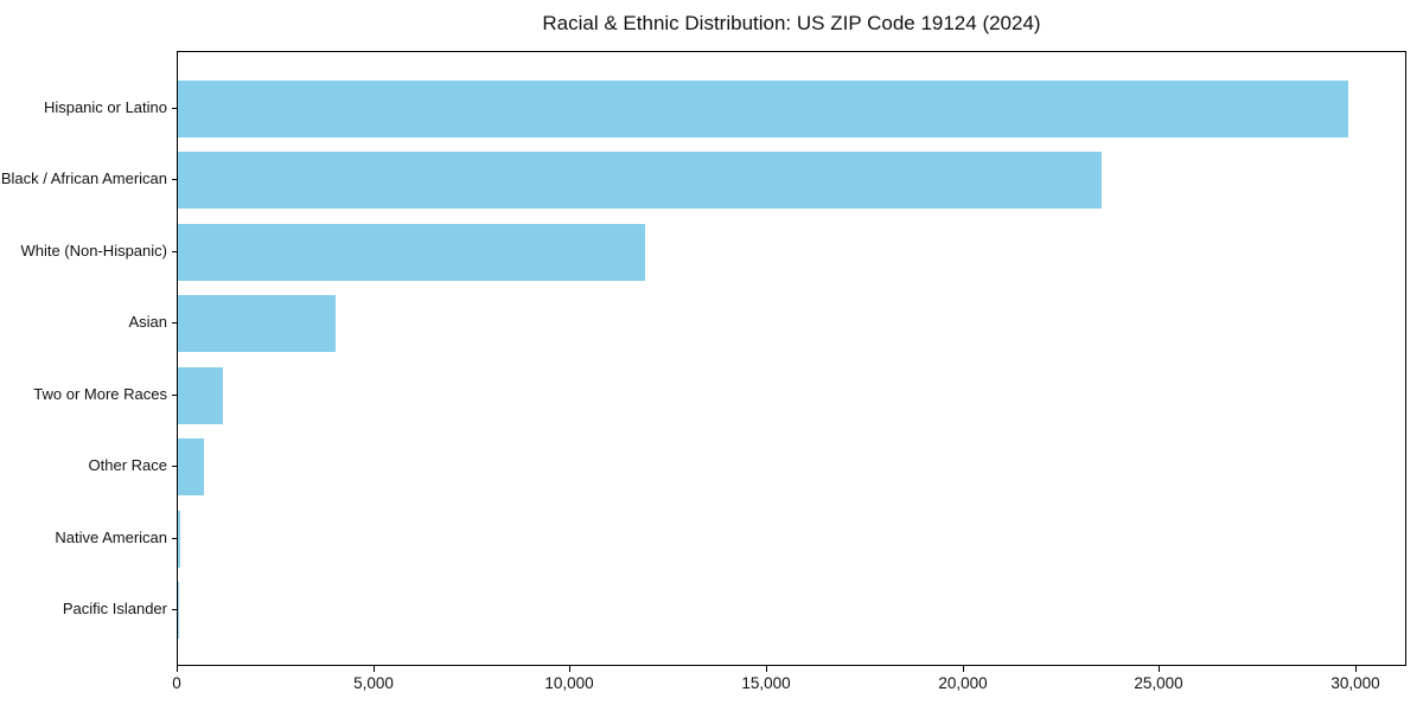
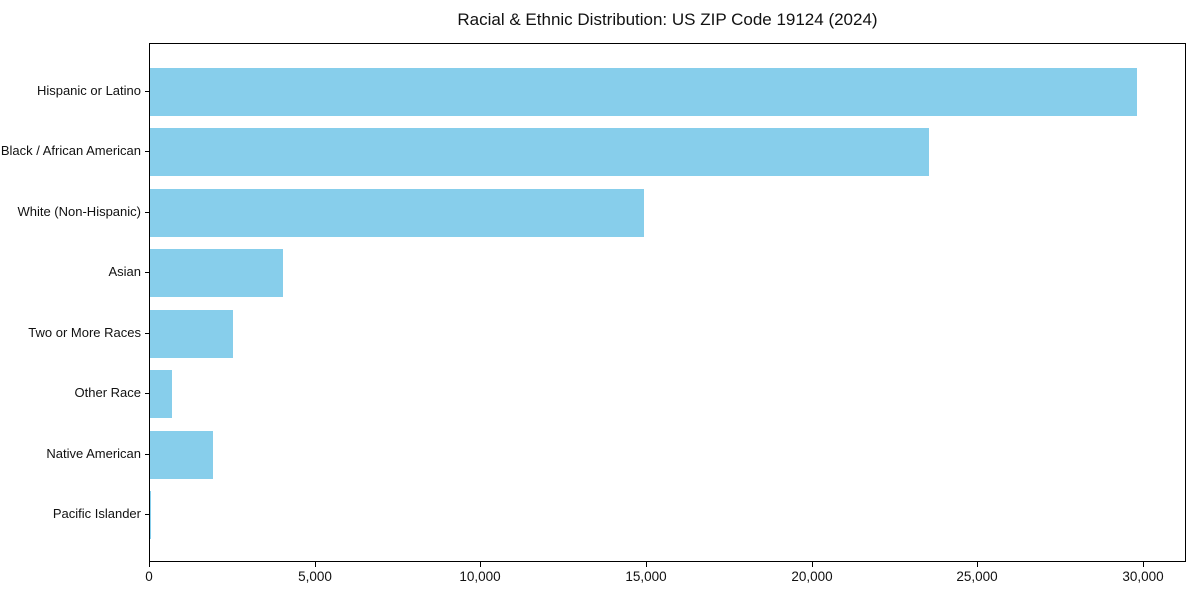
White (Non-Hispanic): 11900 -> 14900
Two or More Races: 1200 -> 2500
Native American: 100 -> 1900
